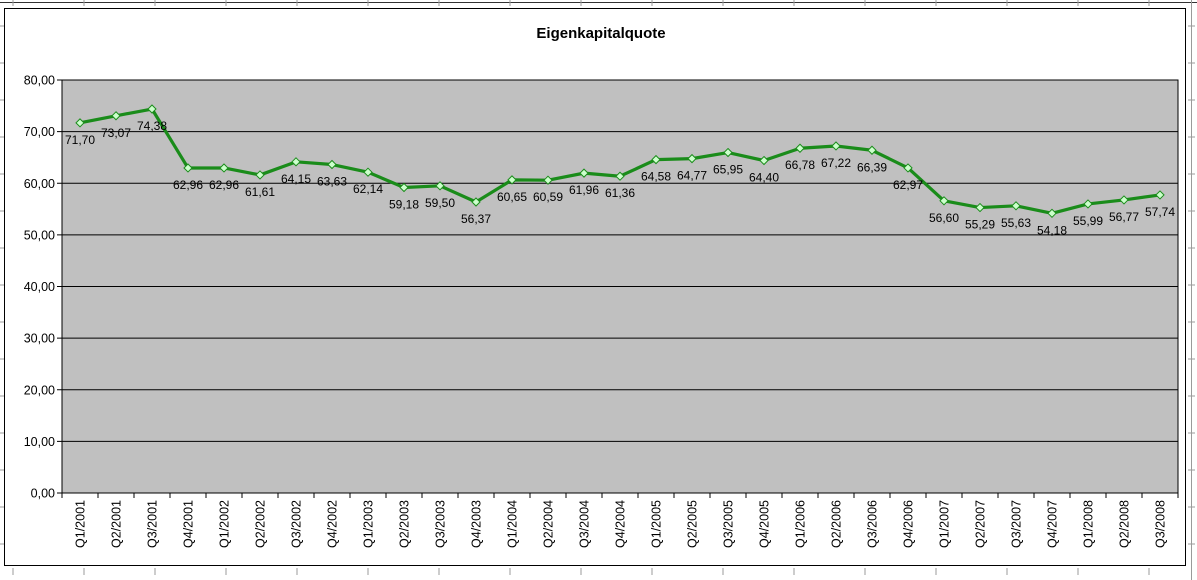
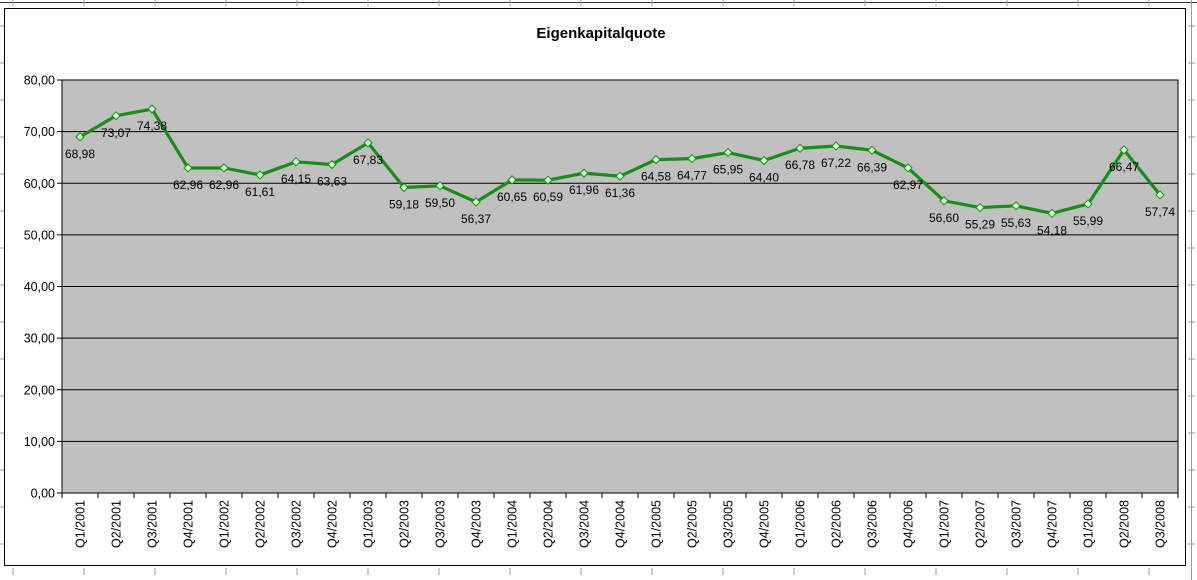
Q1/2001: 71,70 -> 68,98
Q1/2003: 62,14 -> 67,83
Q2/2008: 56,77 -> 66,47
